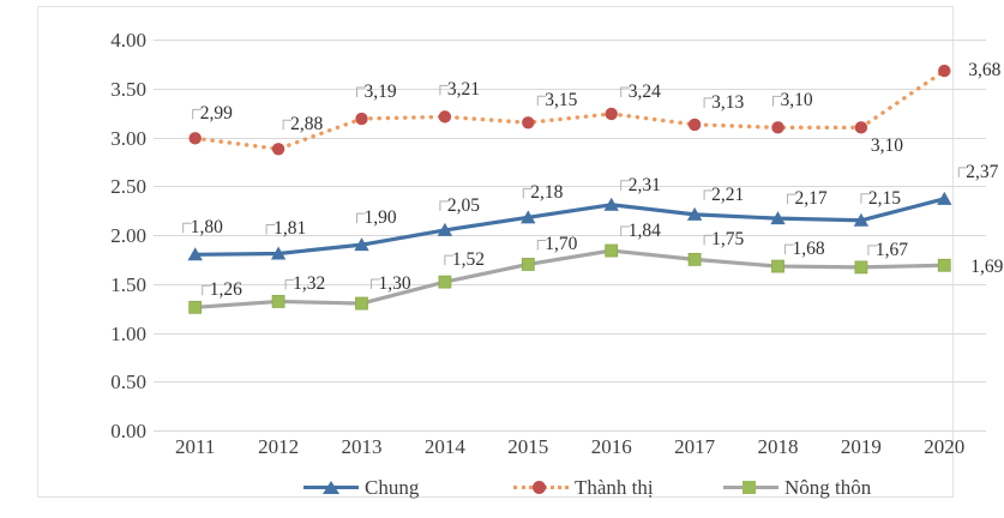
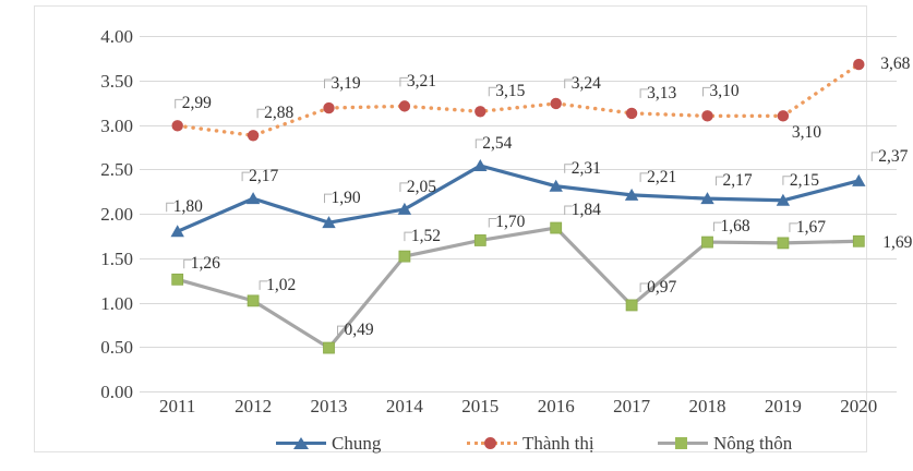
Chung/2012: 1,81 -> 2,17
Nông thôn/2012: 1,32 -> 1,02
Nông thôn/2013: 1,30 -> 0,49
Chung/2015: 2,18 -> 2,54
Nông thôn/2017: 1,75 -> 0,97
